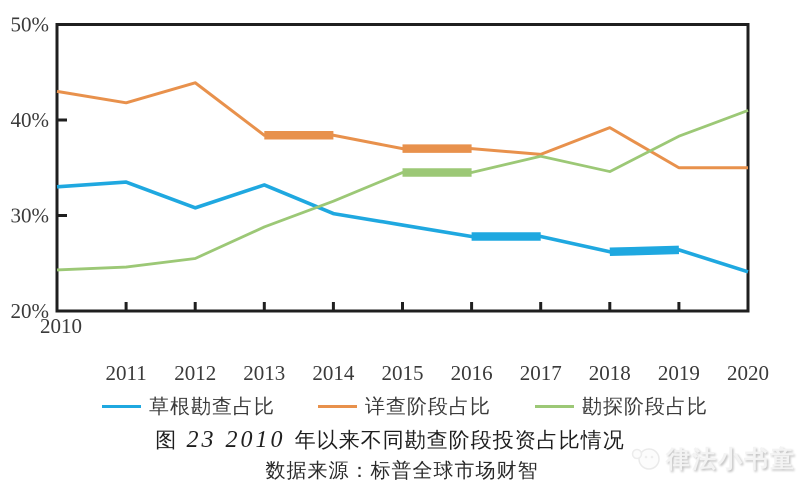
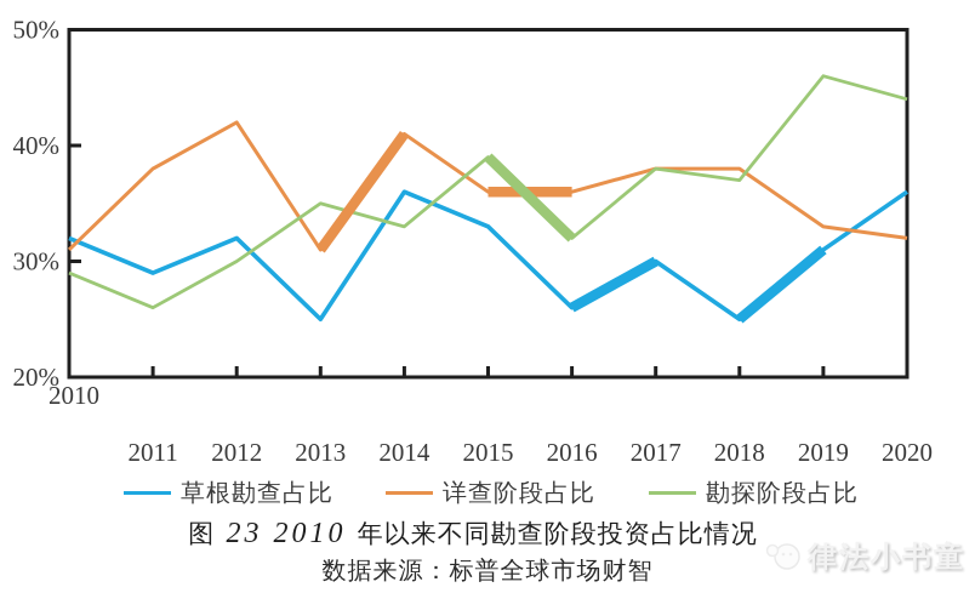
草根勘查占比/2010: 33% -> 32%
详查阶段占比/2010: 43% -> 31%
勘探阶段占比/2010: 24% -> 29%
草根勘查占比/2011: 34% -> 29%
详查阶段占比/2011: 42% -> 38%
勘探阶段占比/2011: 25% -> 26%
草根勘查占比/2012: 31% -> 32%
详查阶段占比/2012: 44% -> 42%
勘探阶段占比/2012: 26% -> 30%
草根勘查占比/2013: 33% -> 25%
详查阶段占比/2013: 38% -> 31%
勘探阶段占比/2013: 29% -> 35%
草根勘查占比/2014: 30% -> 36%
详查阶段占比/2014: 38% -> 41%
勘探阶段占比/2014: 32% -> 33%
草根勘查占比/2015: 29% -> 33%
详查阶段占比/2015: 37% -> 36%
勘探阶段占比/2015: 34% -> 39%
草根勘查占比/2016: 28% -> 26%
详查阶段占比/2016: 37% -> 36%
勘探阶段占比/2016: 34% -> 32%
草根勘查占比/2017: 28% -> 30%
详查阶段占比/2017: 36% -> 38%
勘探阶段占比/2017: 36% -> 38%
草根勘查占比/2018: 26% -> 25%
详查阶段占比/2018: 39% -> 38%
勘探阶段占比/2018: 35% -> 37%
草根勘查占比/2019: 26% -> 31%
详查阶段占比/2019: 35% -> 33%
勘探阶段占比/2019: 38% -> 46%
草根勘查占比/2020: 24% -> 36%
详查阶段占比/2020: 35% -> 32%
勘探阶段占比/2020: 41% -> 44%
